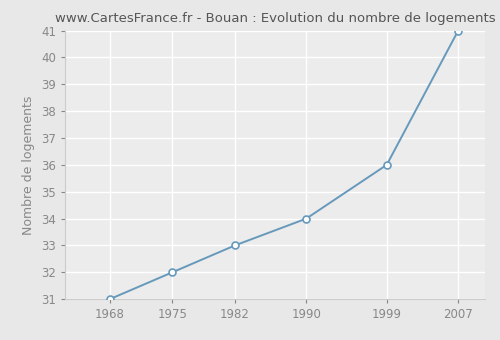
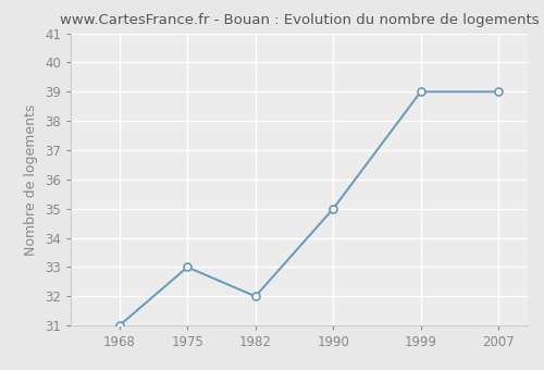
1975: 32 -> 33
1982: 33 -> 32
1990: 34 -> 35
1999: 36 -> 39
2007: 41 -> 39
